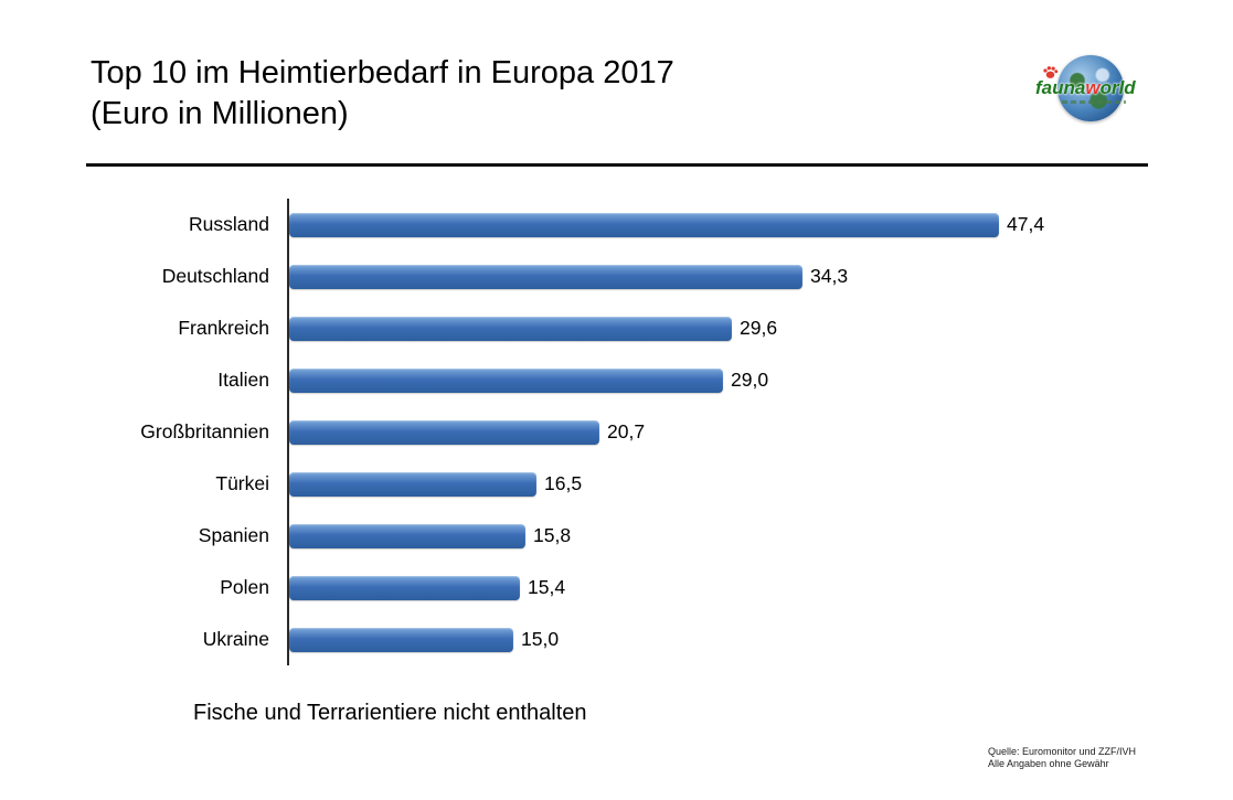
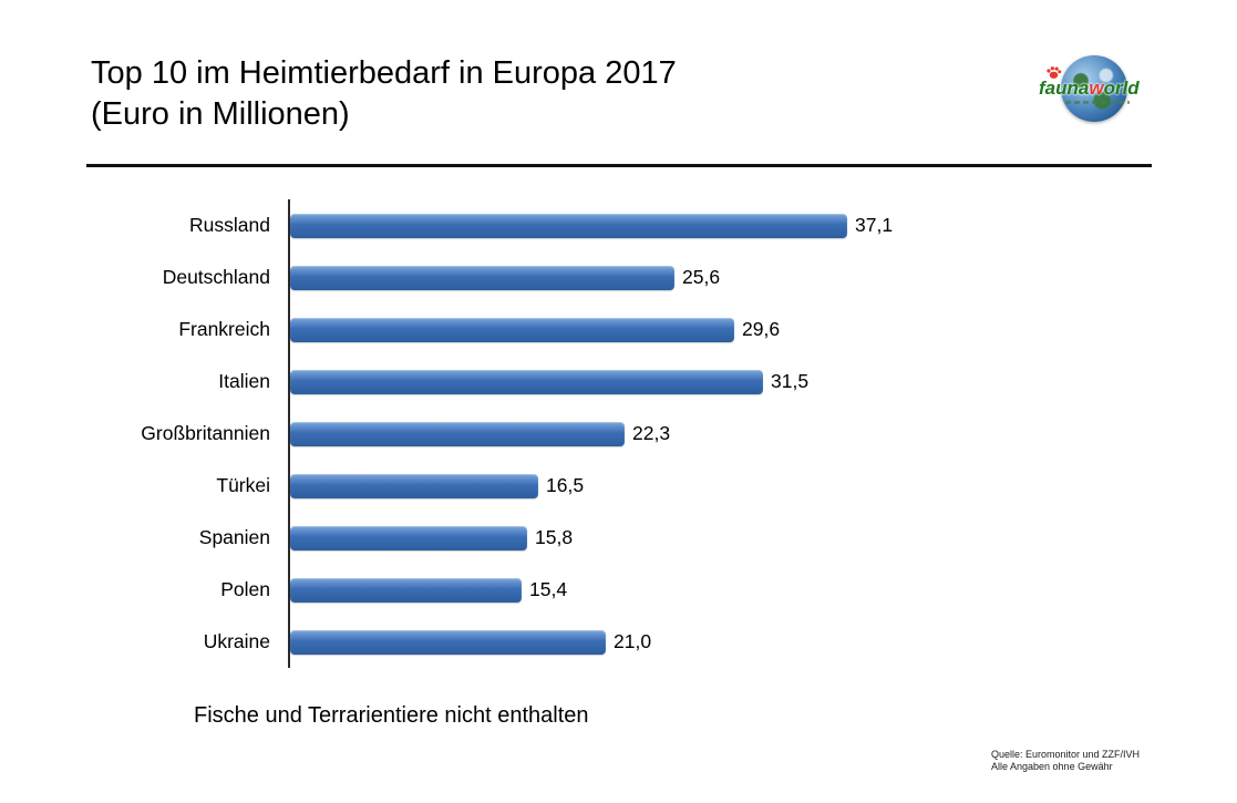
Russland: 47,4 -> 37,1
Deutschland: 34,3 -> 25,6
Italien: 29,0 -> 31,5
Großbritannien: 20,7 -> 22,3
Ukraine: 15,0 -> 21,0
